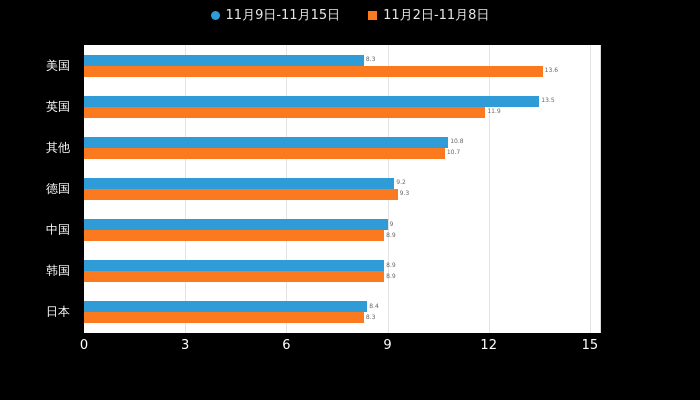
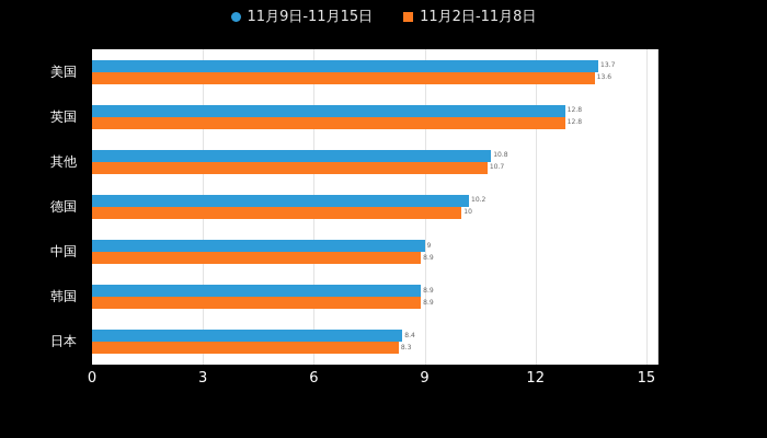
11月9日-11月15日/美国: 8.3 -> 13.7
11月9日-11月15日/英国: 13.5 -> 12.8
11月2日-11月8日/英国: 11.9 -> 12.8
11月9日-11月15日/德国: 9.2 -> 10.2
11月2日-11月8日/德国: 9.3 -> 10
